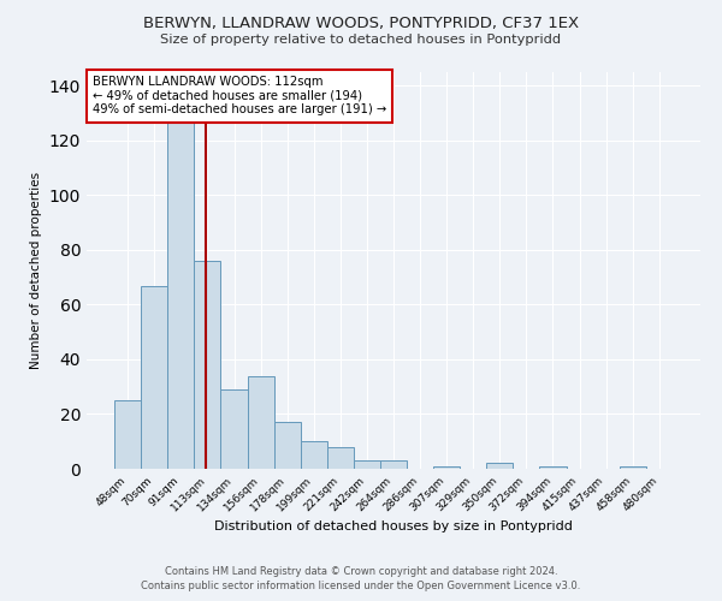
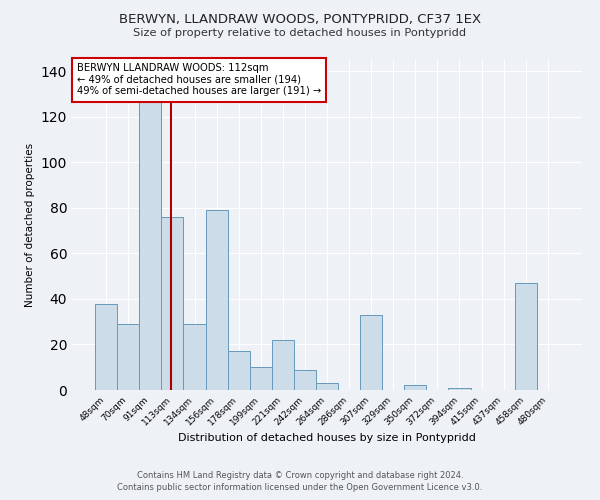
48sqm: 25 -> 38
70sqm: 67 -> 29
156sqm: 34 -> 79
221sqm: 8 -> 22
242sqm: 3 -> 9
307sqm: 1 -> 33
458sqm: 1 -> 47
